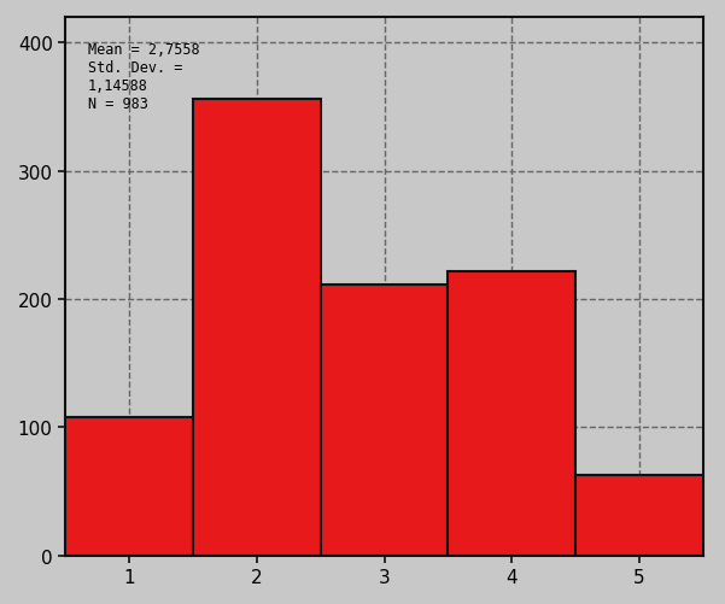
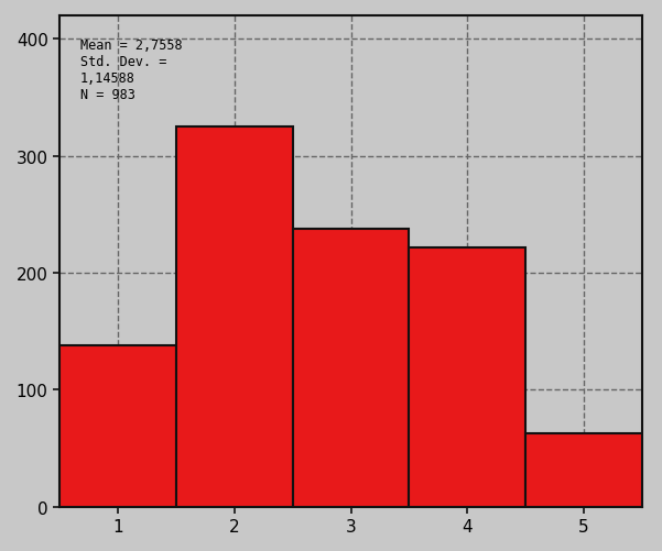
1: 108 -> 138
2: 356 -> 325
3: 211 -> 238
